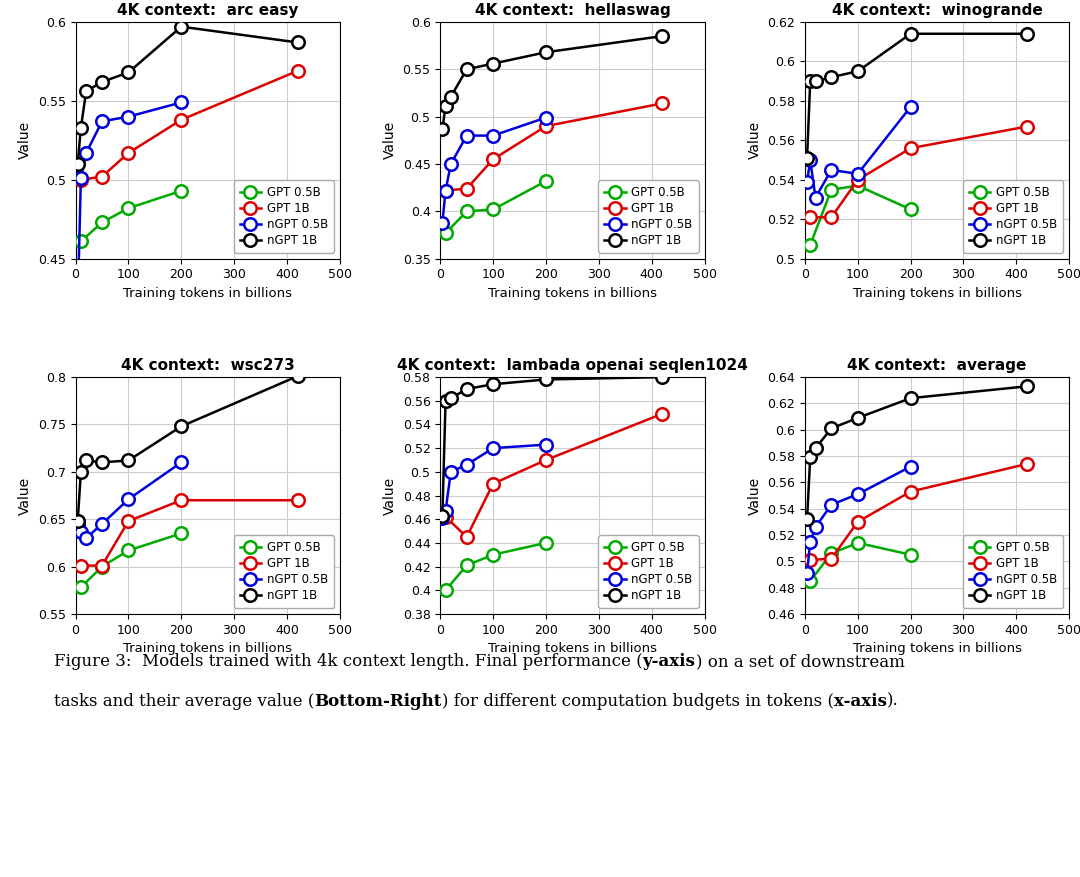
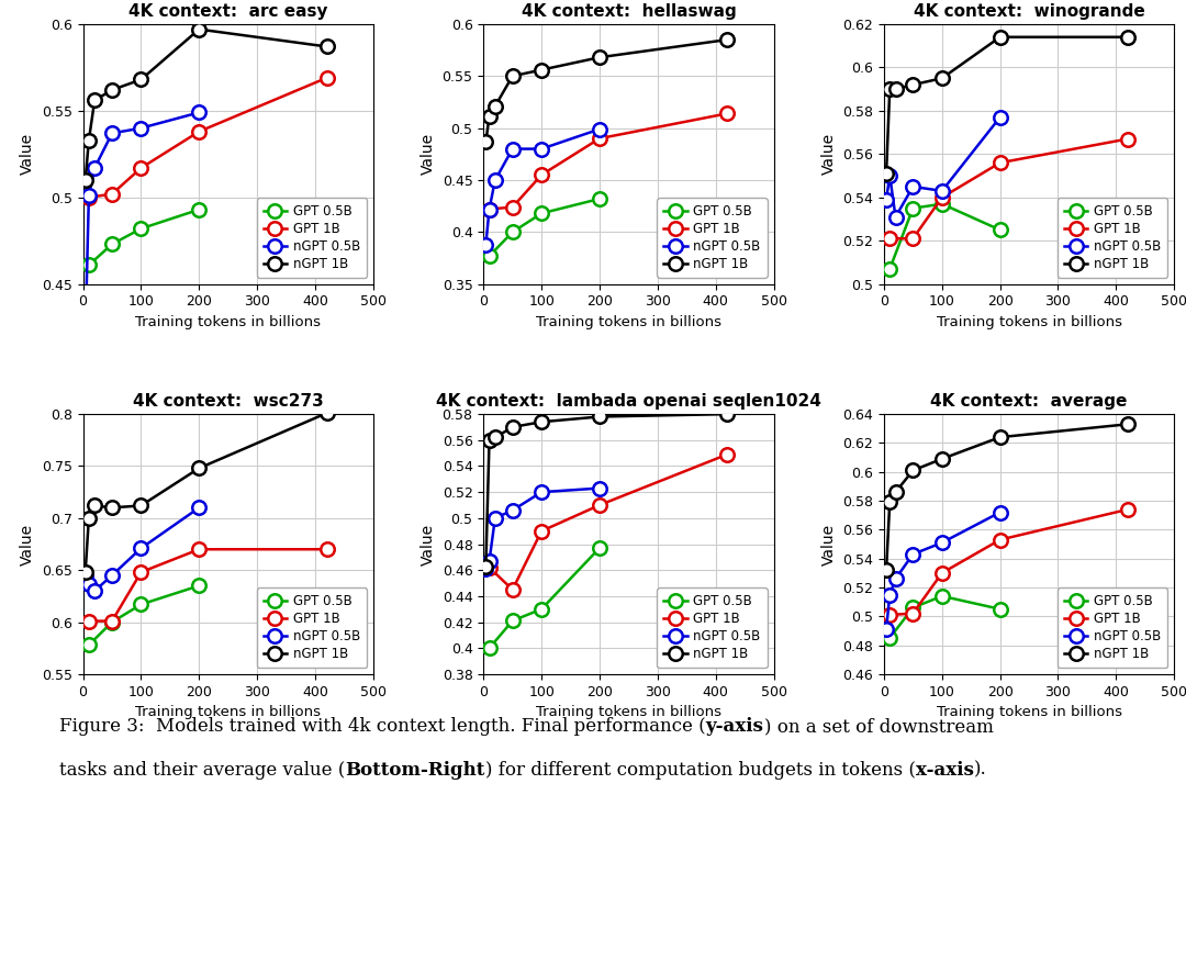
4K context: hellaswag/GPT 0.5B/100: 0.402 -> 0.418
4K context: lambada openai seqlen1024/GPT 0.5B/200: 0.440 -> 0.477
